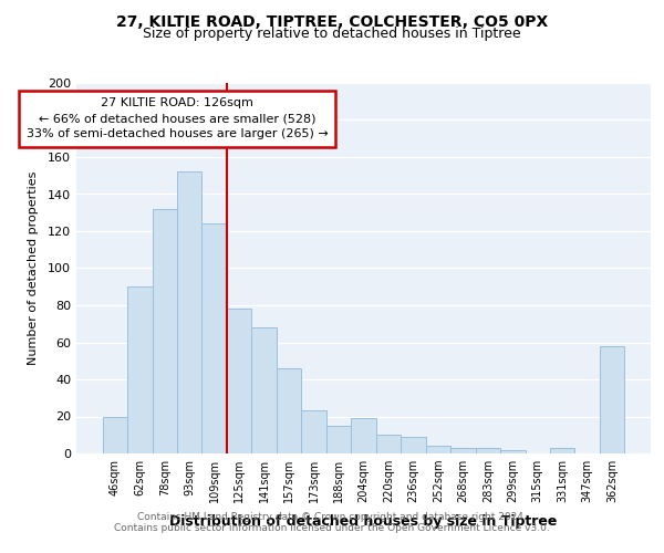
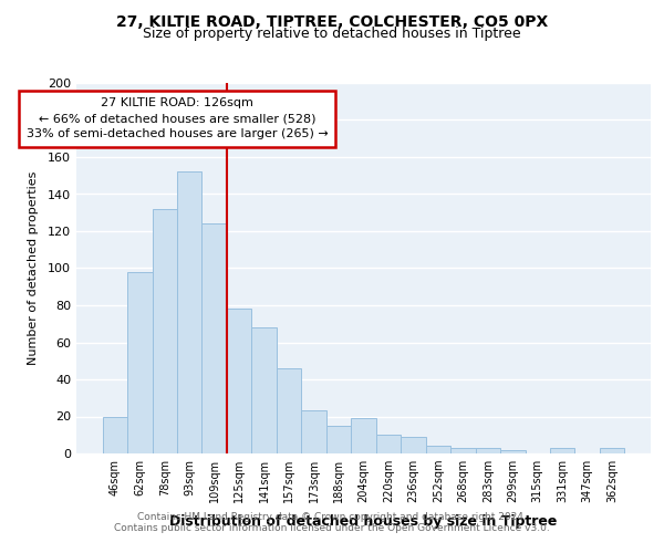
62sqm: 90 -> 98
362sqm: 58 -> 3
